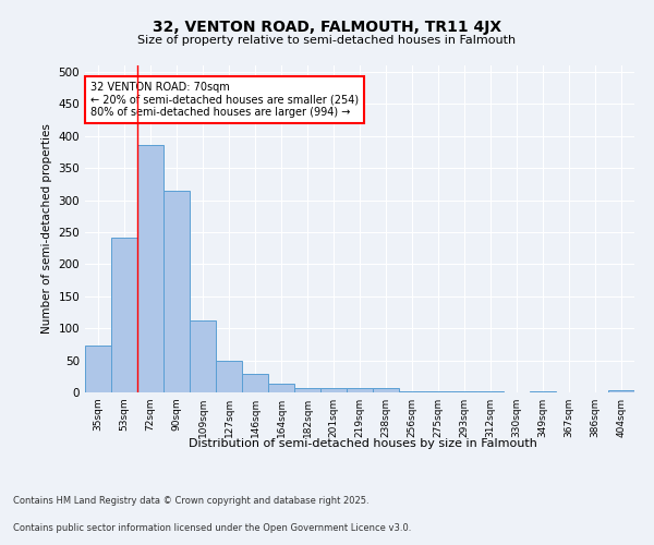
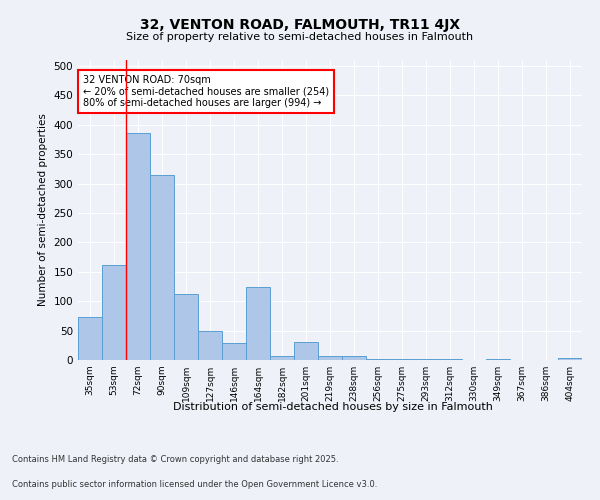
53sqm: 242 -> 162
164sqm: 13 -> 124
201sqm: 7 -> 30
